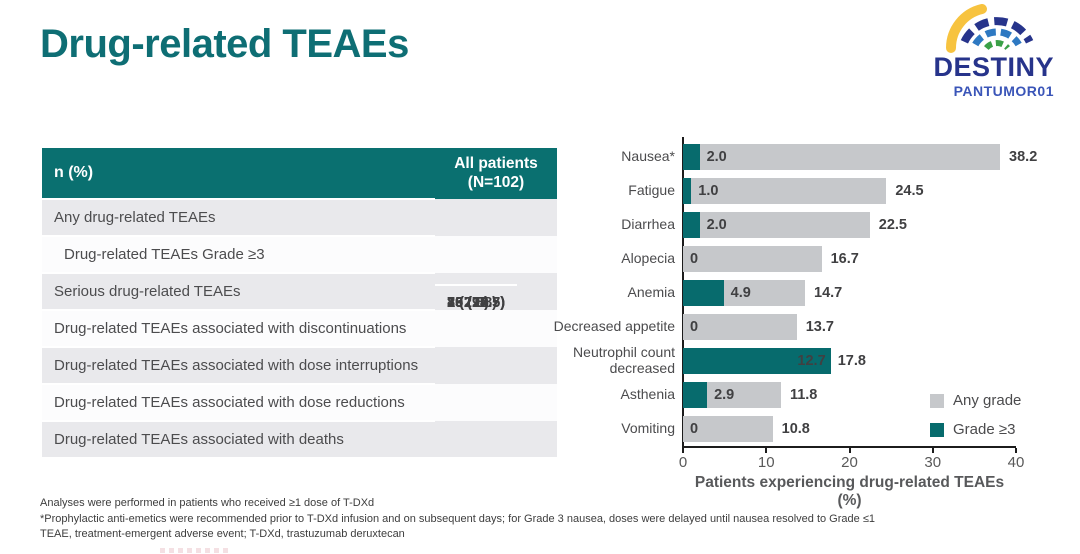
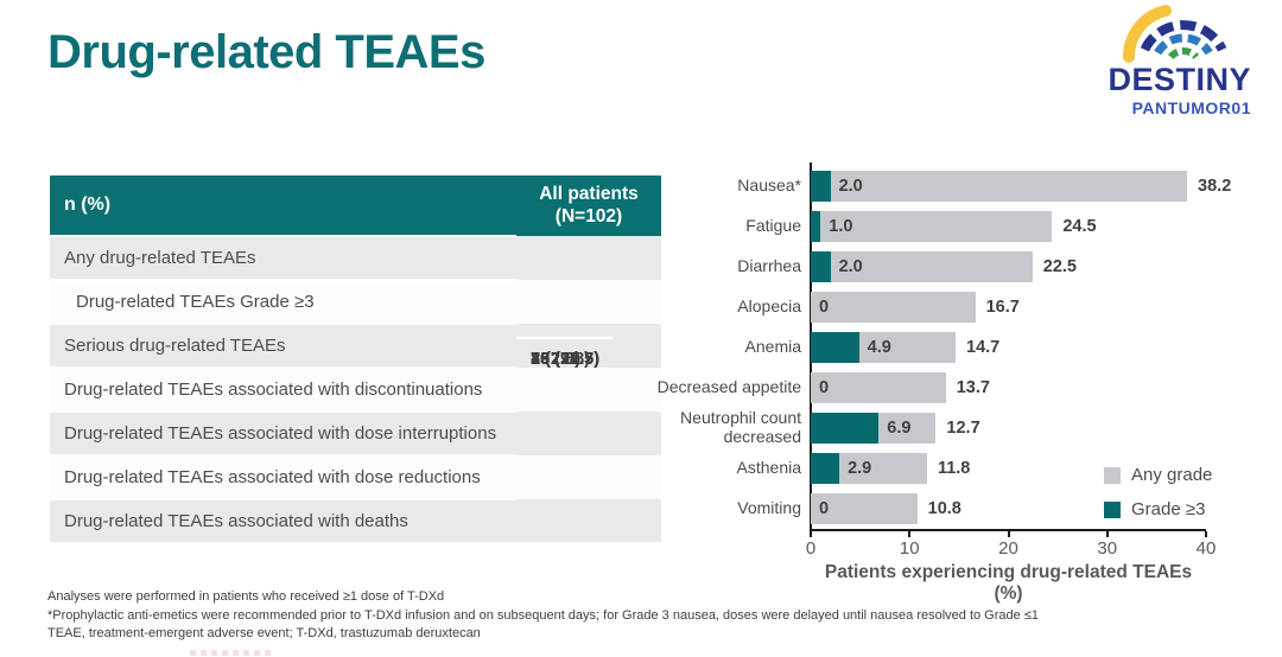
Grade ≥3/Neutrophil count decreased: 17.8 -> 6.9
